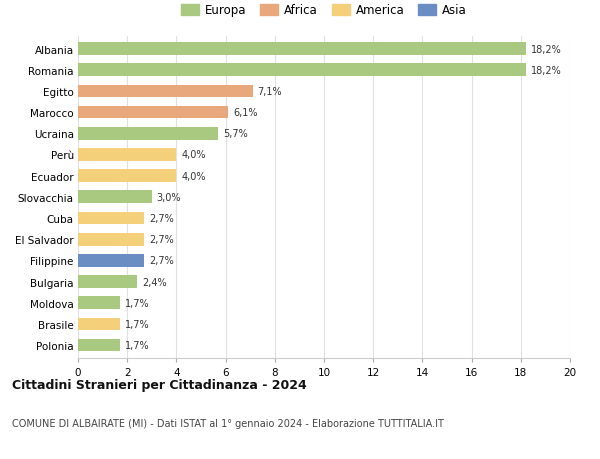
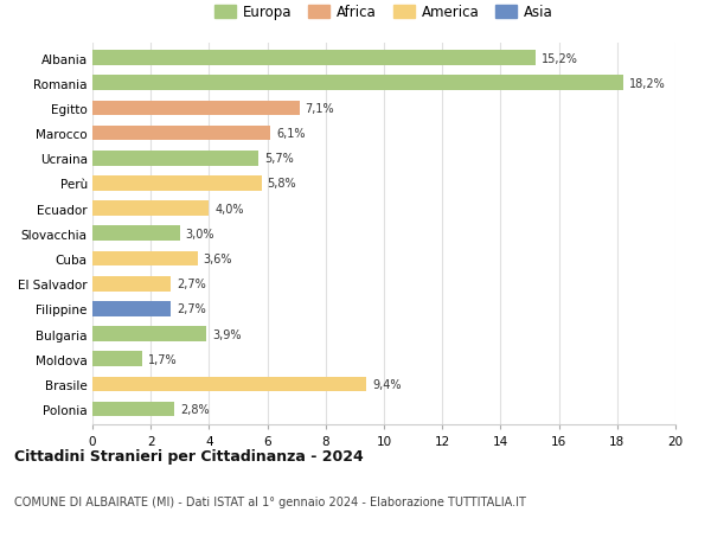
Albania: 18,2% -> 15,2%
Perù: 4,0% -> 5,8%
Cuba: 2,7% -> 3,6%
Bulgaria: 2,4% -> 3,9%
Brasile: 1,7% -> 9,4%
Polonia: 1,7% -> 2,8%
